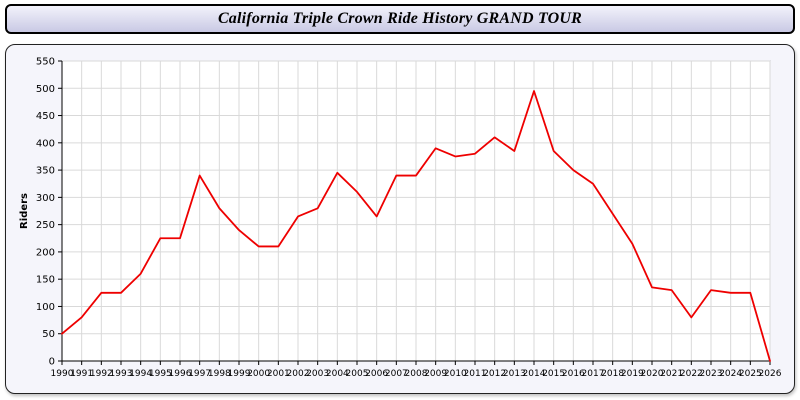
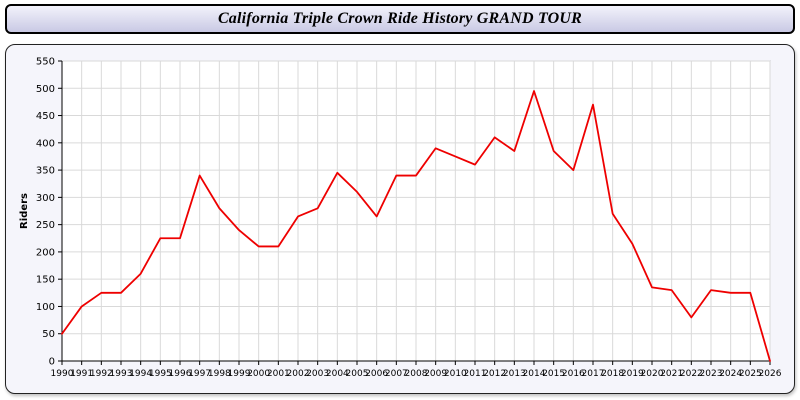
1991: 80 -> 100
2011: 380 -> 360
2017: 320 -> 470
